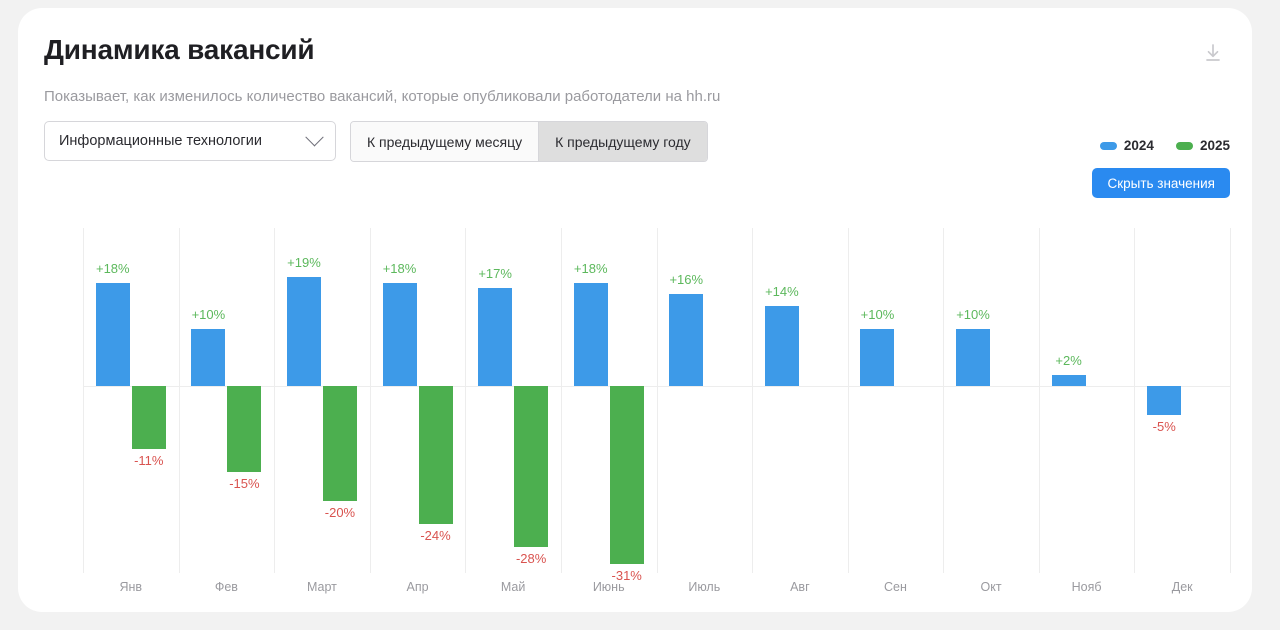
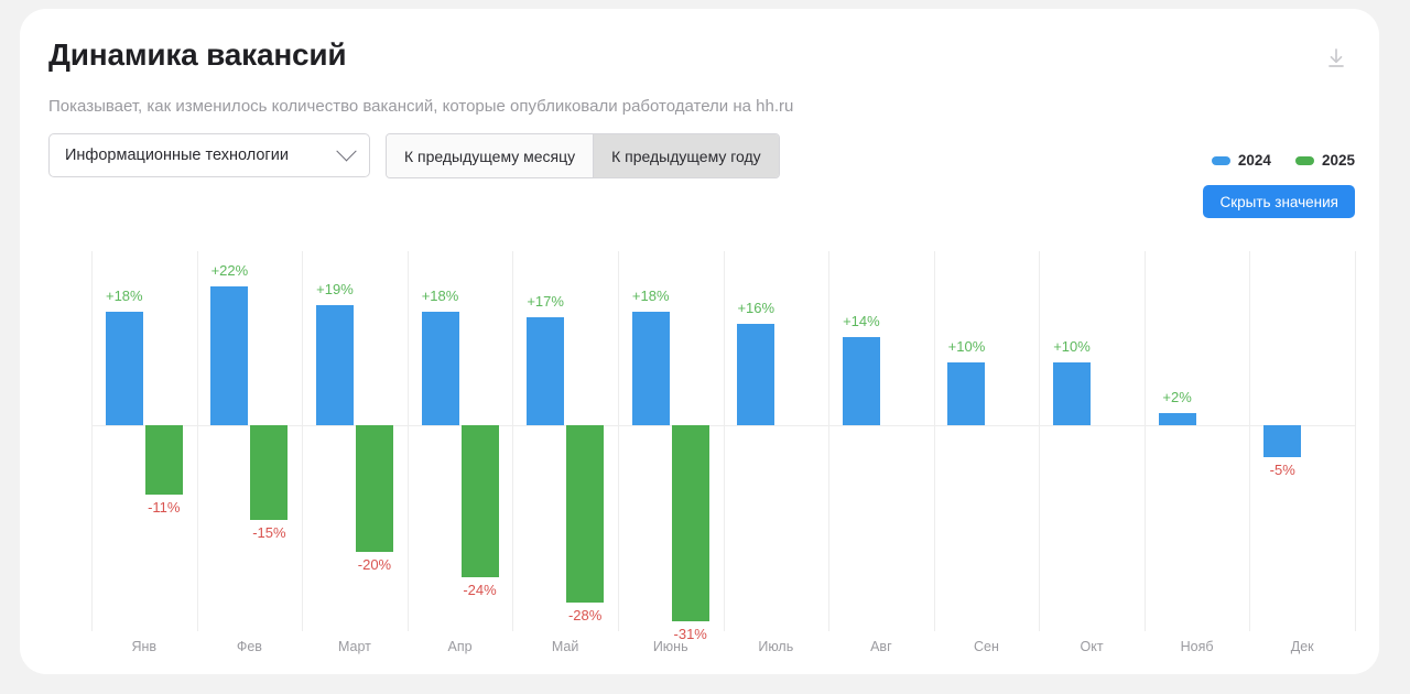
2024/Фев: +10% -> +22%
